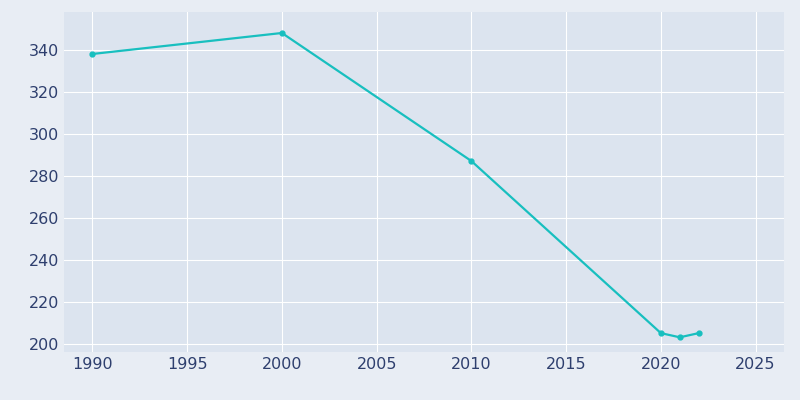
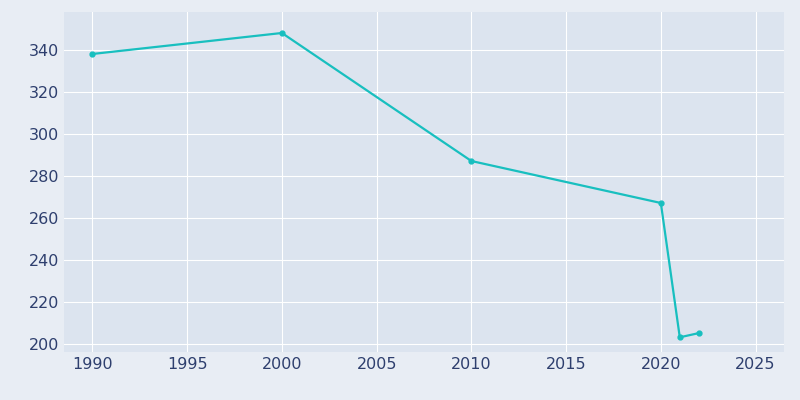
2020: 205 -> 267
